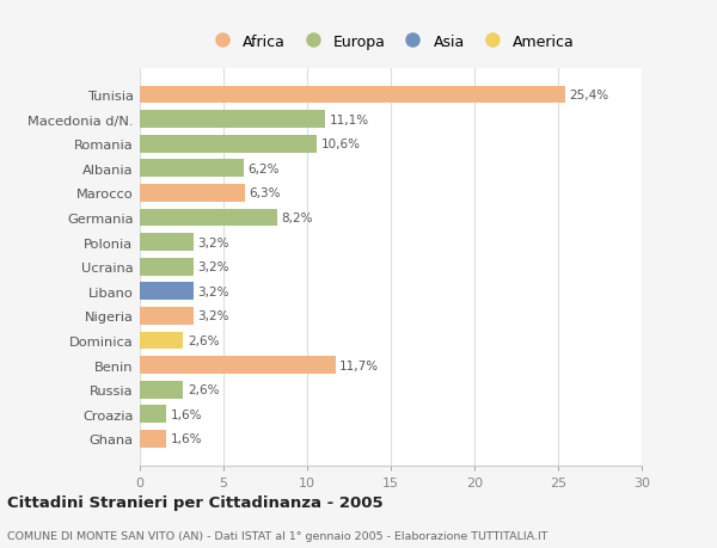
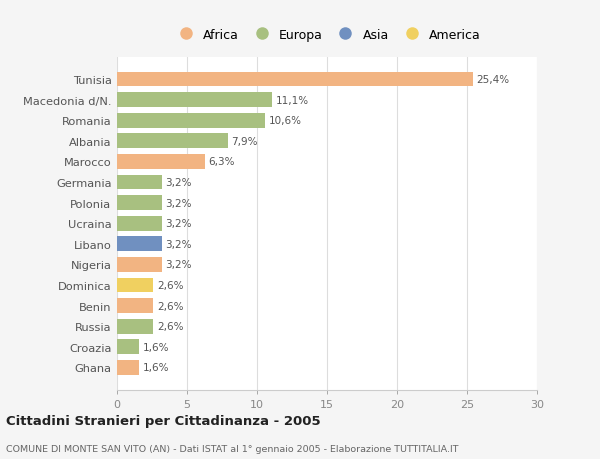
Albania: 6,2% -> 7,9%
Germania: 8,2% -> 3,2%
Benin: 11,7% -> 2,6%
